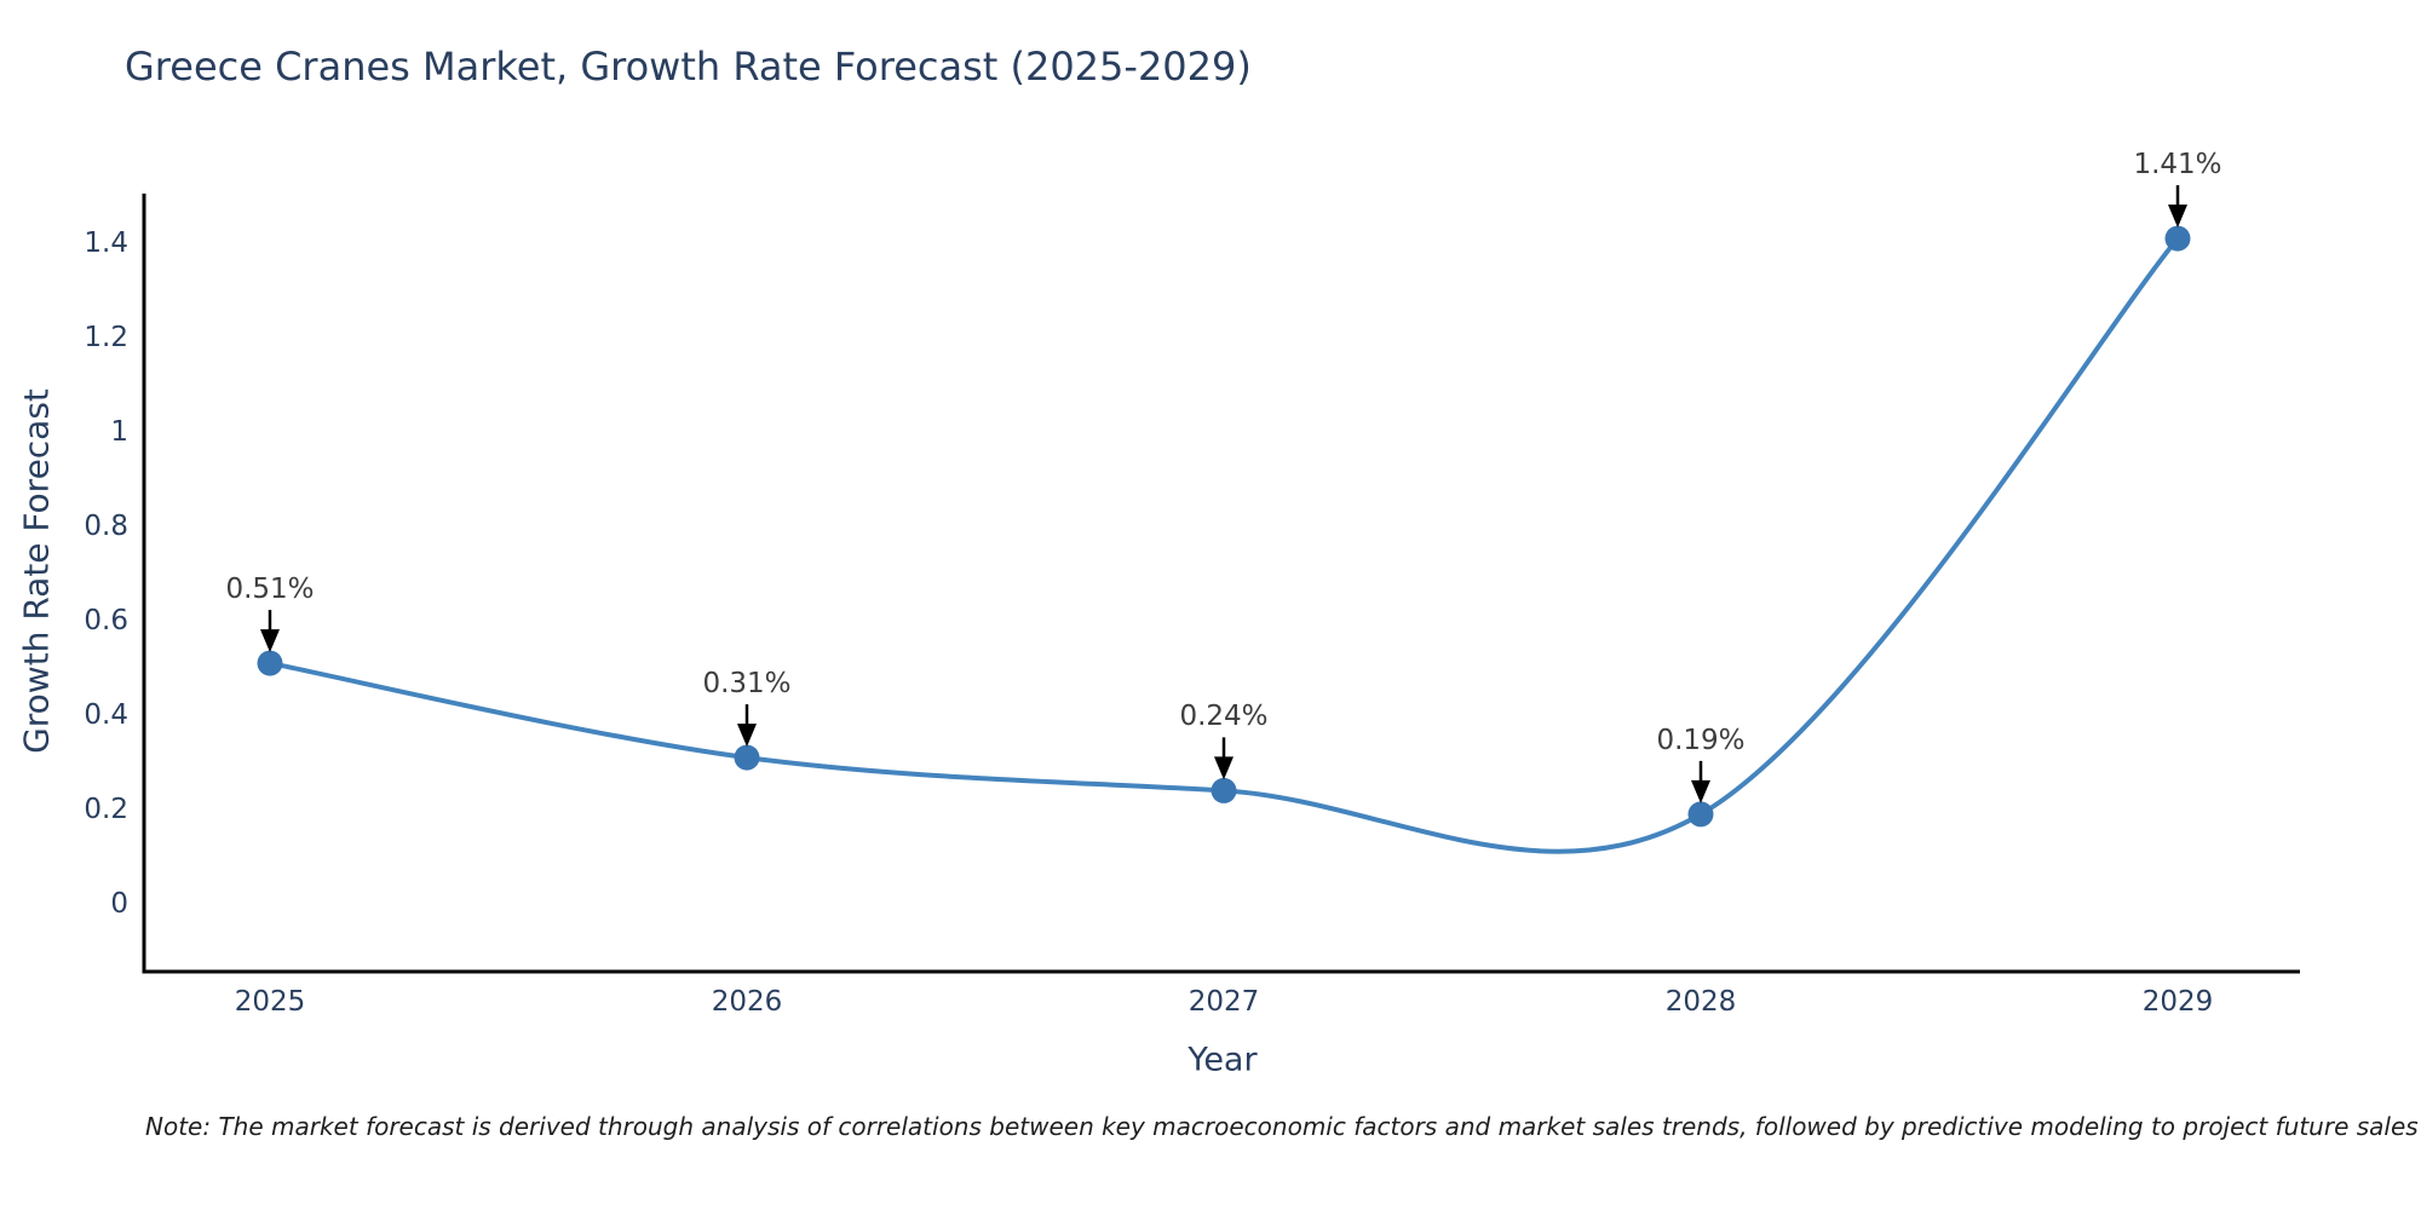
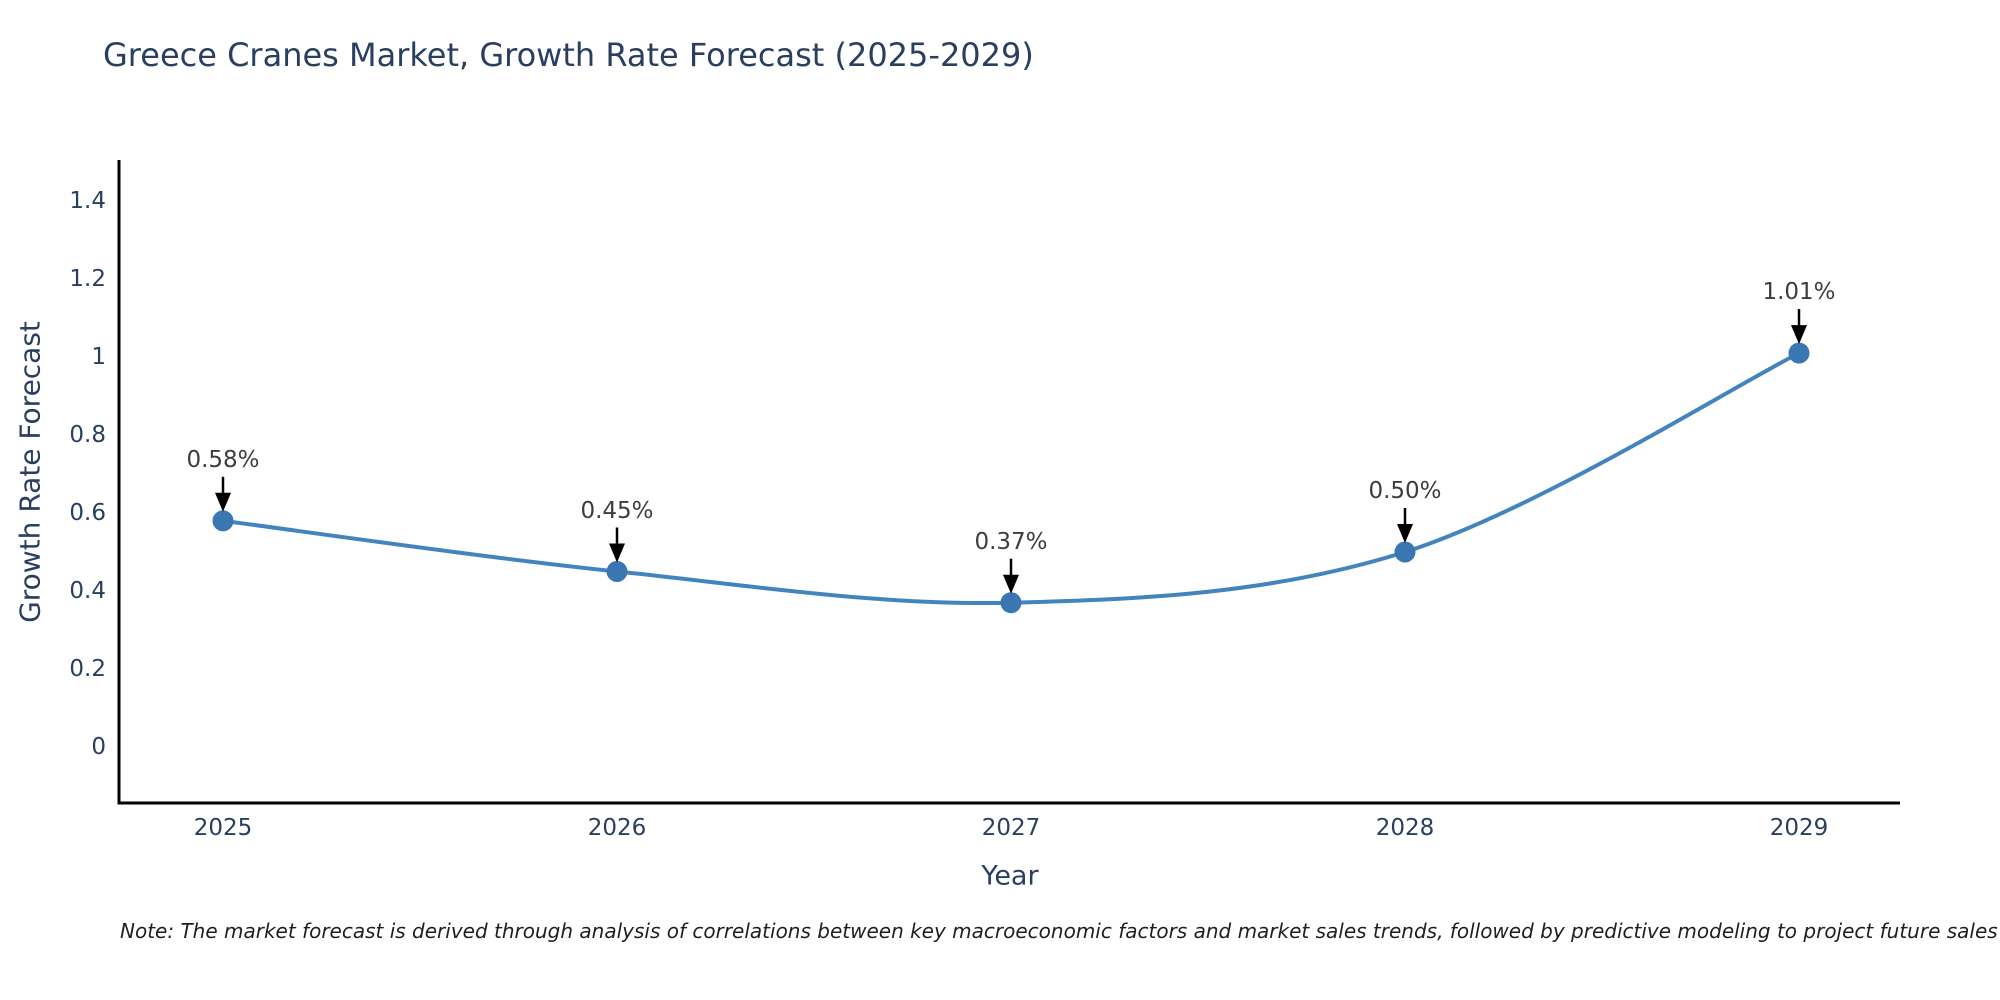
2025: 0.51% -> 0.58%
2026: 0.31% -> 0.45%
2027: 0.24% -> 0.37%
2028: 0.19% -> 0.50%
2029: 1.41% -> 1.01%
